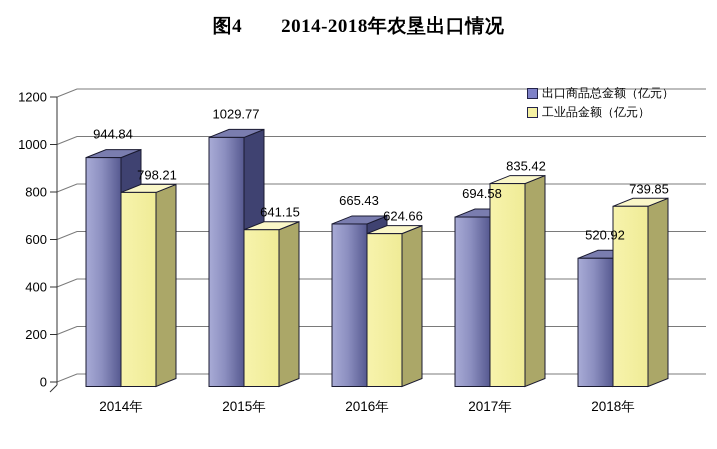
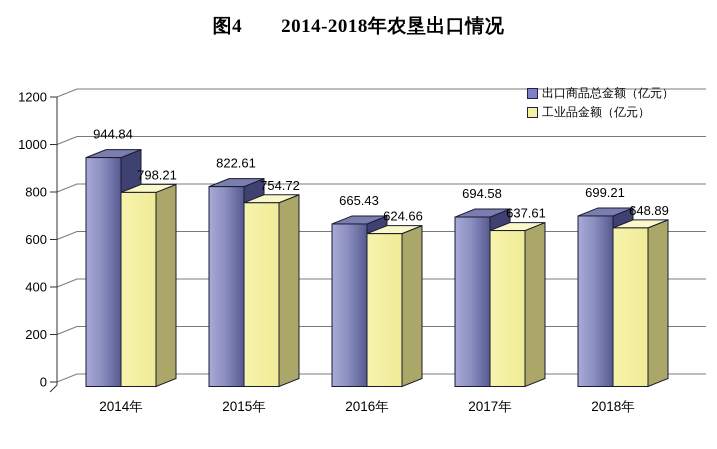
出口商品总金额（亿元）/2015年: 1029.77 -> 822.61
工业品金额（亿元）/2015年: 641.15 -> 754.72
工业品金额（亿元）/2017年: 835.42 -> 637.61
出口商品总金额（亿元）/2018年: 520.92 -> 699.21
工业品金额（亿元）/2018年: 739.85 -> 648.89
